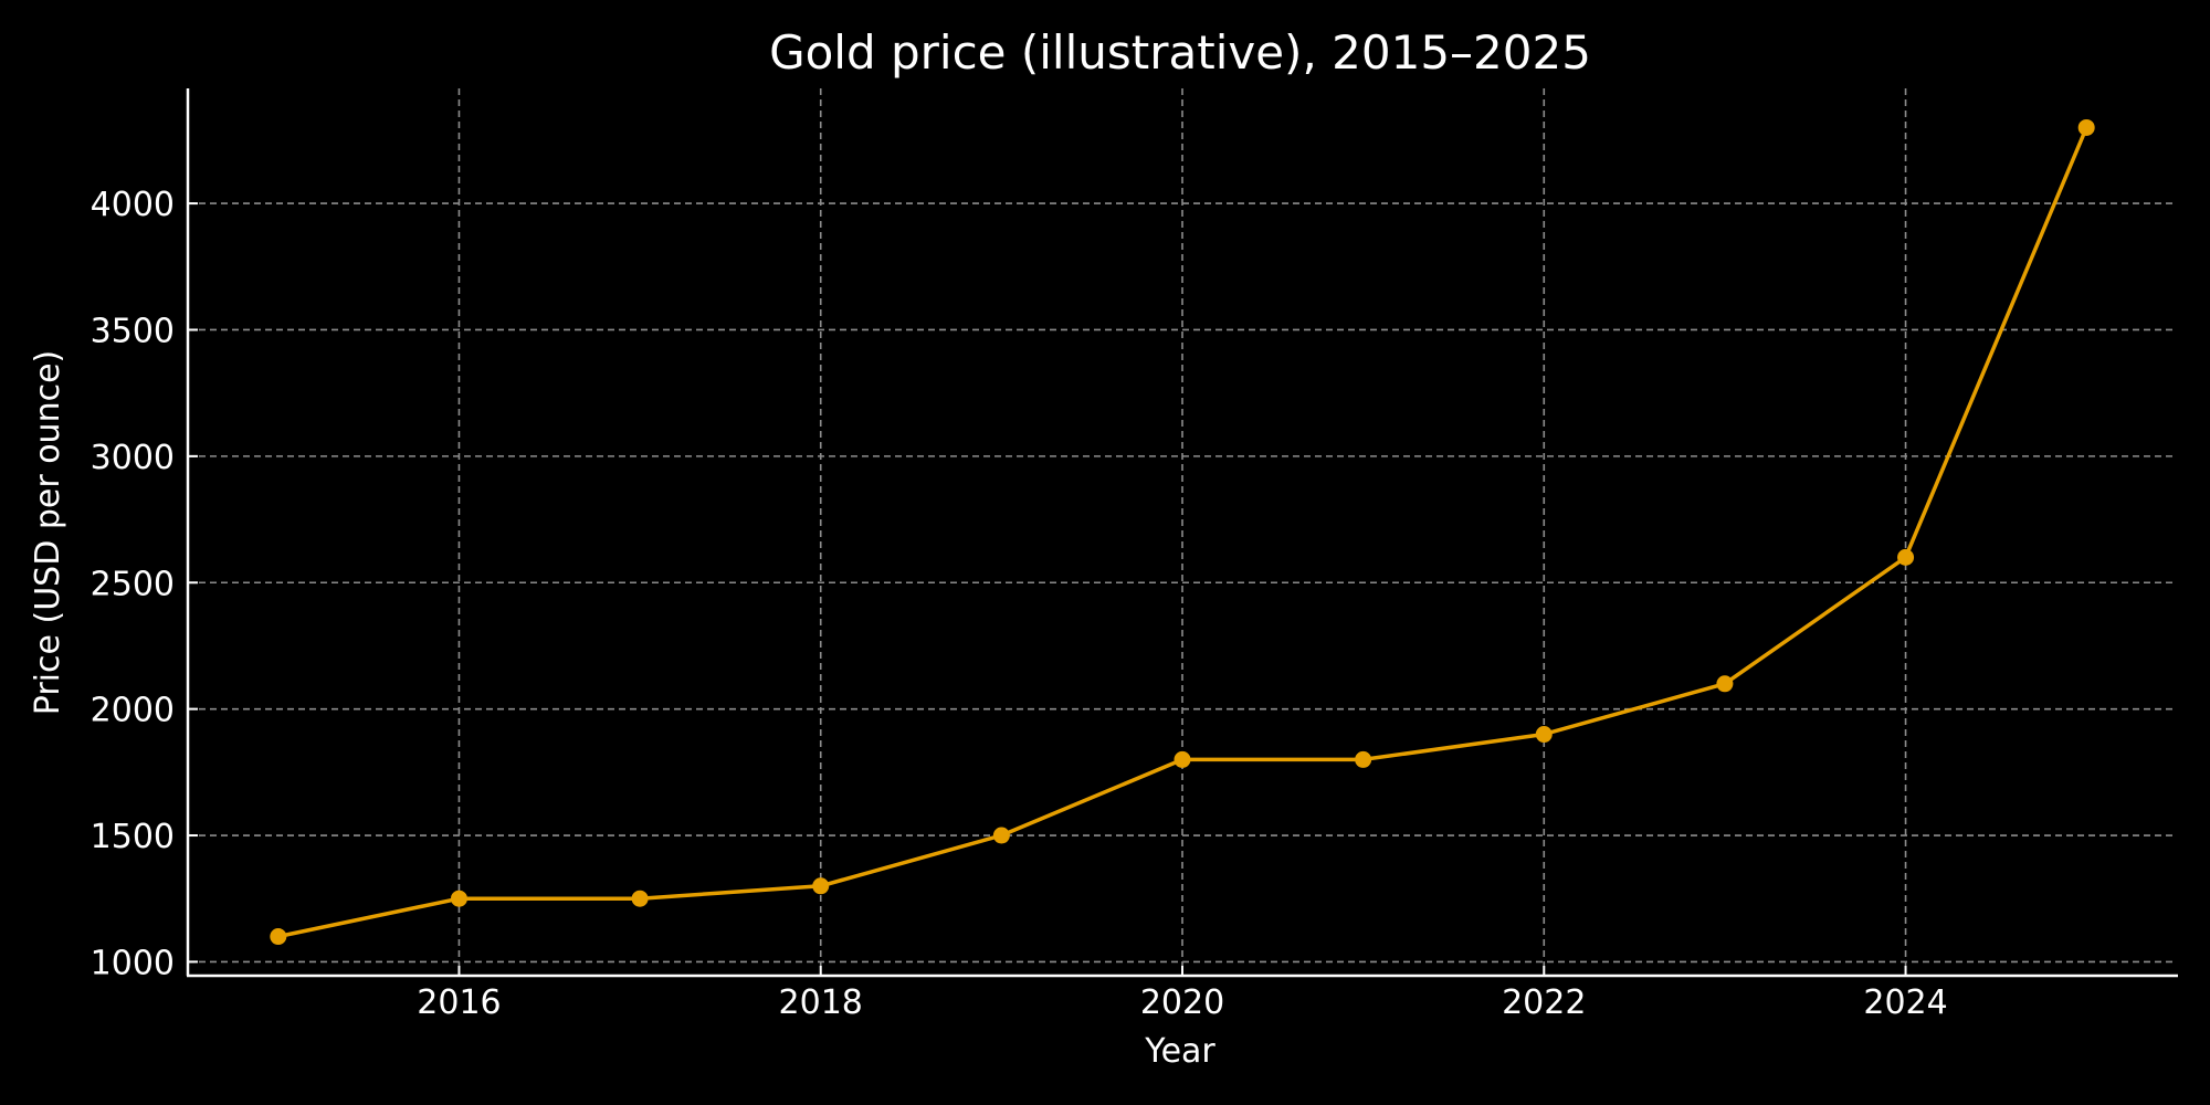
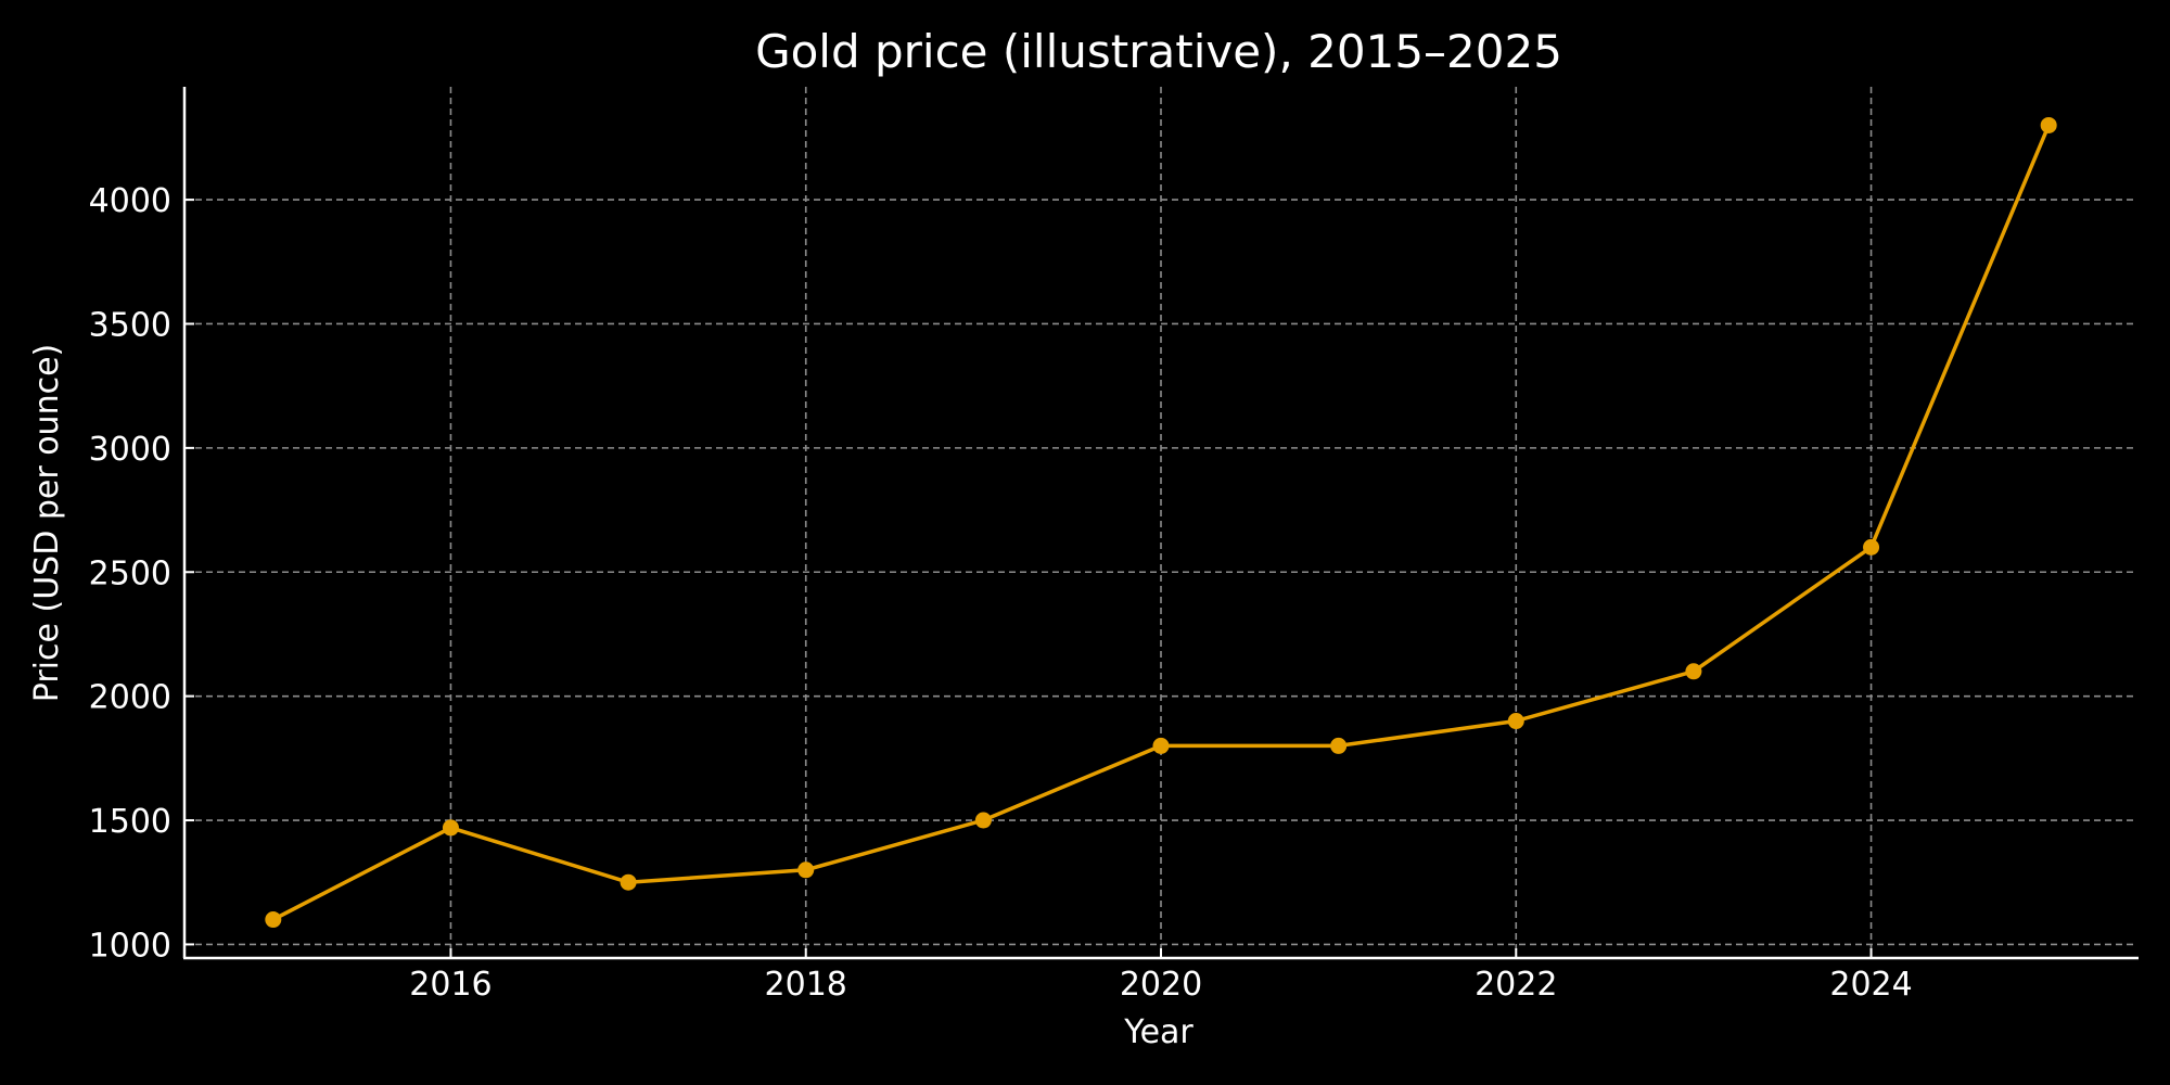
2016: 1250 -> 1470
